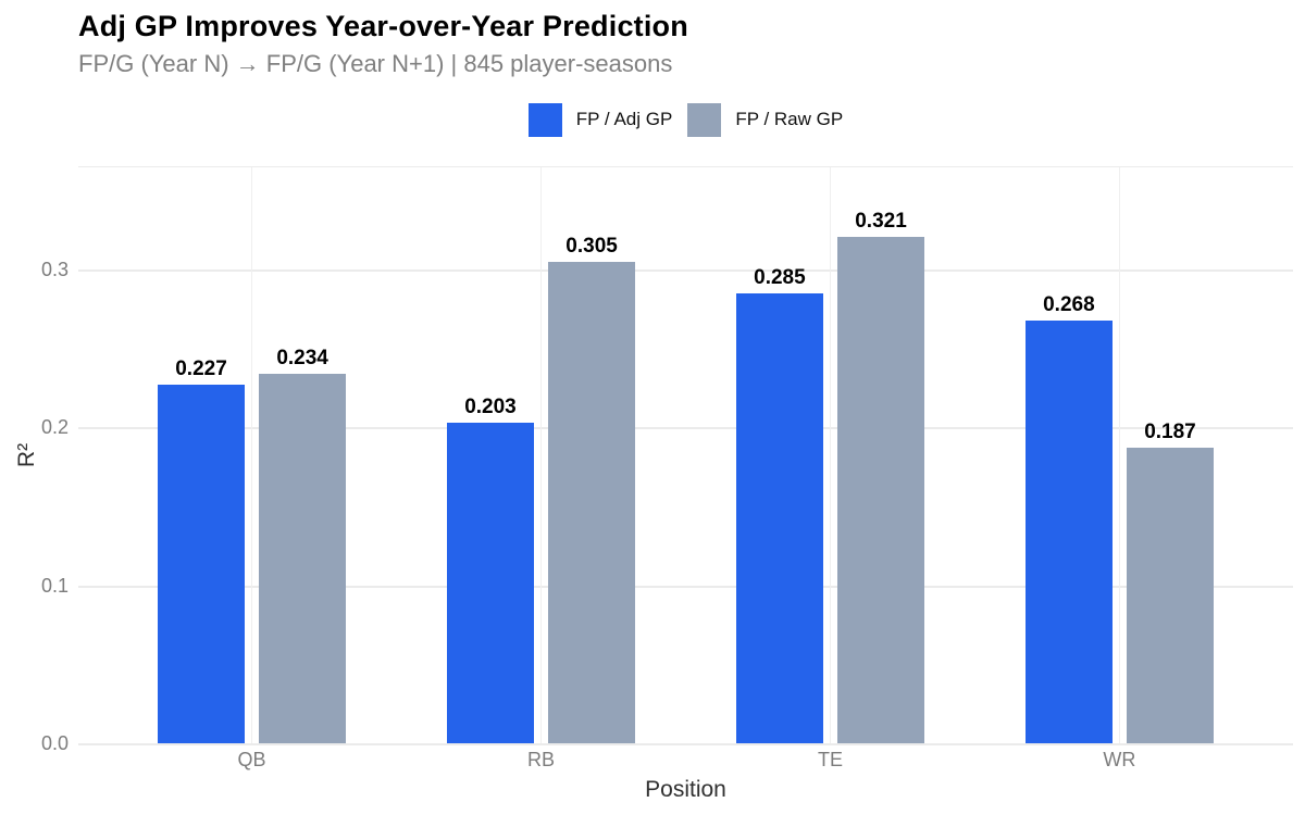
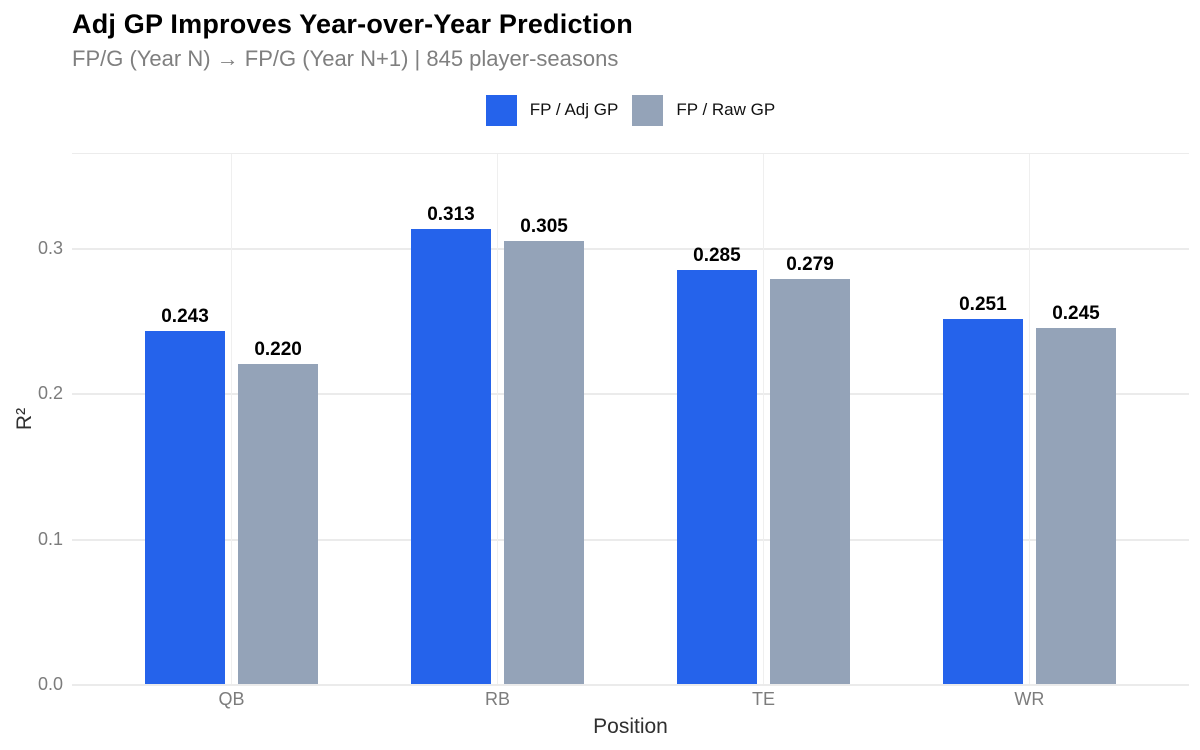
FP / Adj GP/QB: 0.227 -> 0.243
FP / Raw GP/QB: 0.234 -> 0.220
FP / Adj GP/RB: 0.203 -> 0.313
FP / Raw GP/TE: 0.321 -> 0.279
FP / Adj GP/WR: 0.268 -> 0.251
FP / Raw GP/WR: 0.187 -> 0.245
